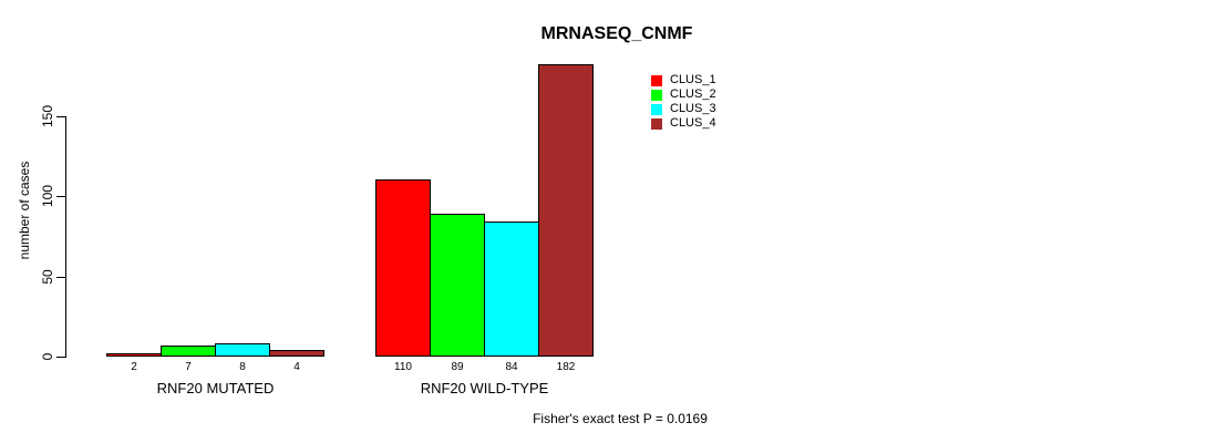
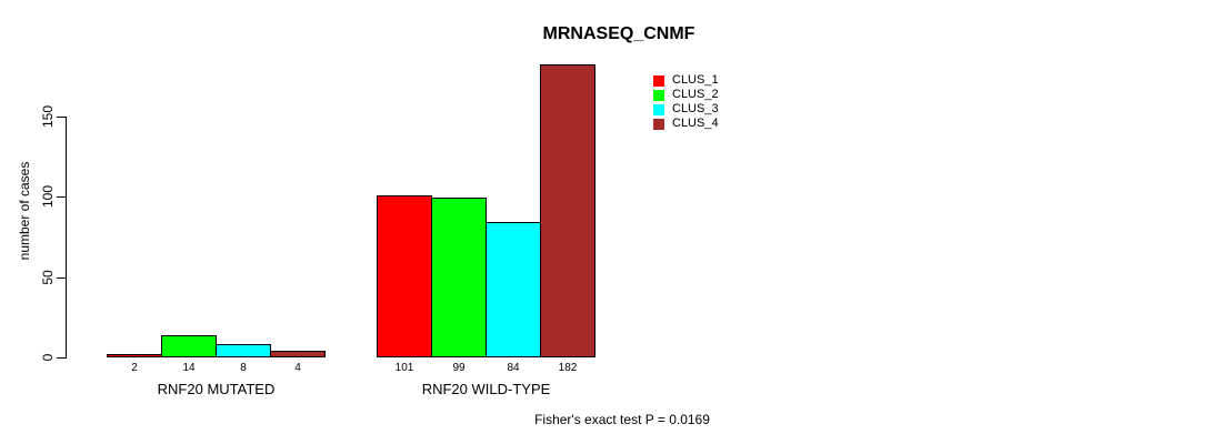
CLUS_2/RNF20 MUTATED: 7 -> 14
CLUS_1/RNF20 WILD-TYPE: 110 -> 101
CLUS_2/RNF20 WILD-TYPE: 89 -> 99
